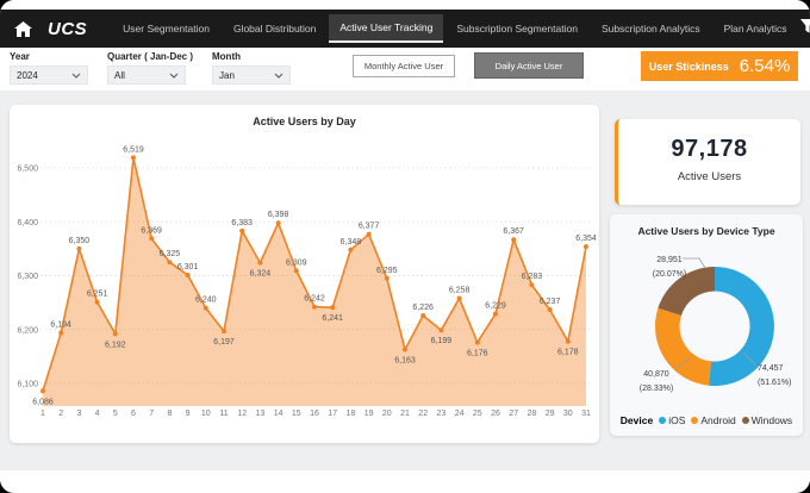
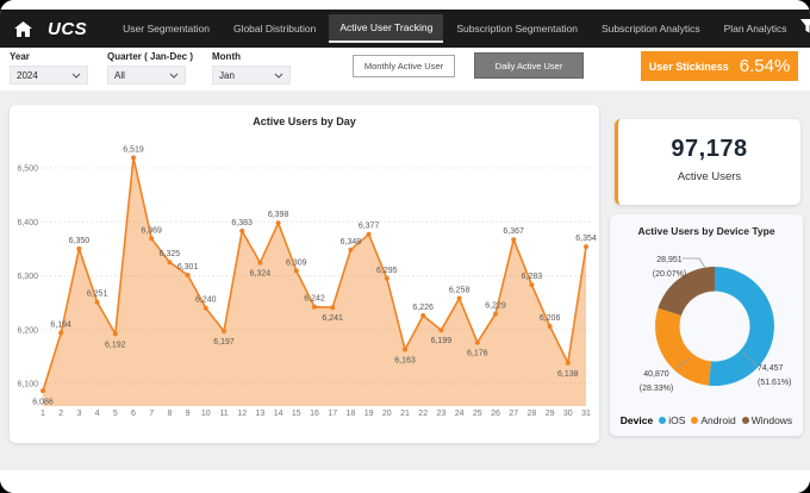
Active Users by Day/29: 6,237 -> 6,206
Active Users by Day/30: 6,178 -> 6,138
